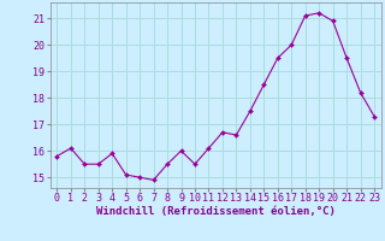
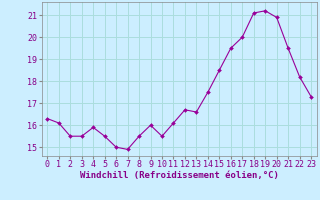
0: 15.8 -> 16.3
5: 15.1 -> 15.5
